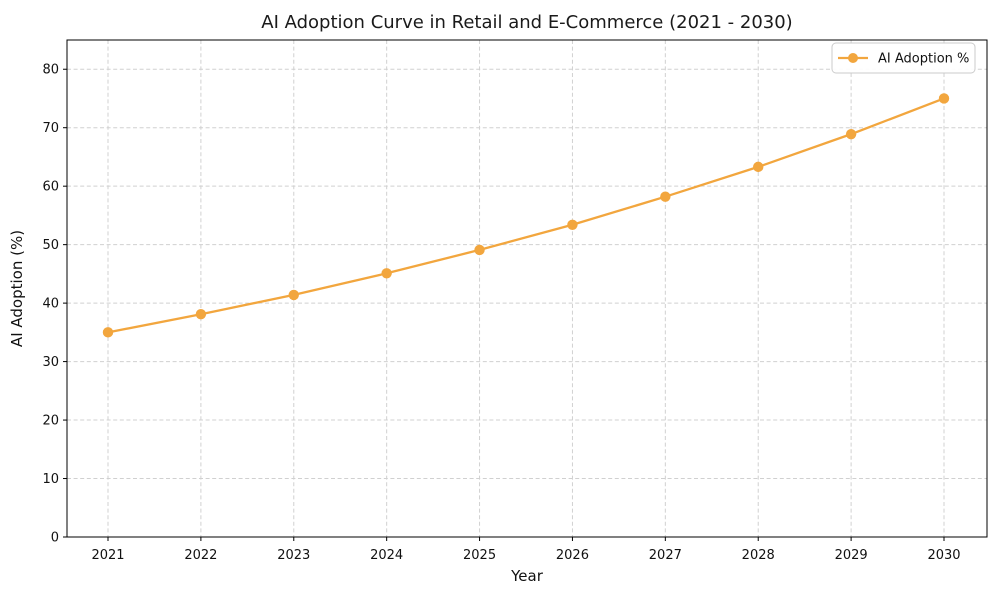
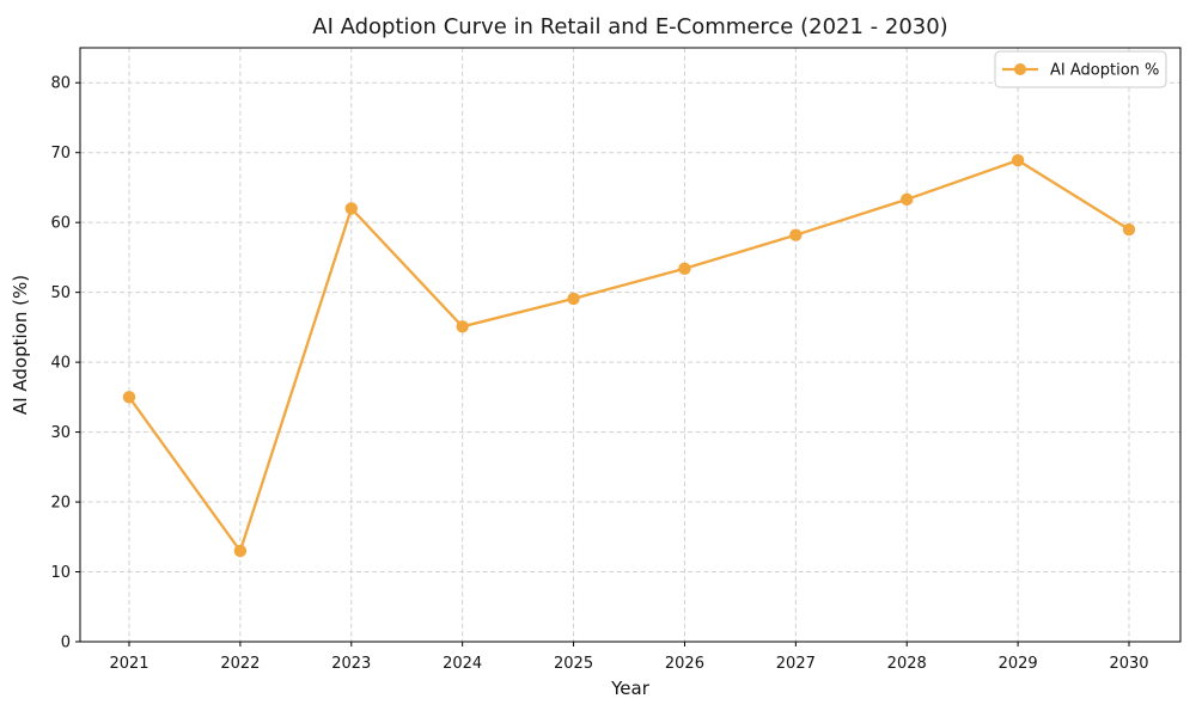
2022: 38 -> 13
2023: 41 -> 62
2030: 75 -> 59
